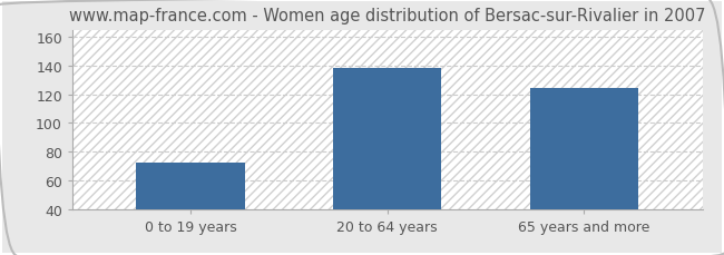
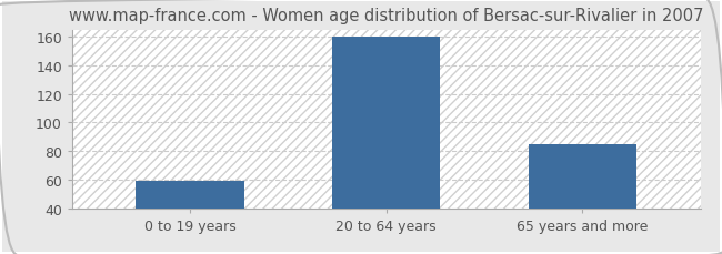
0 to 19 years: 72 -> 59
20 to 64 years: 138 -> 160
65 years and more: 124 -> 85
